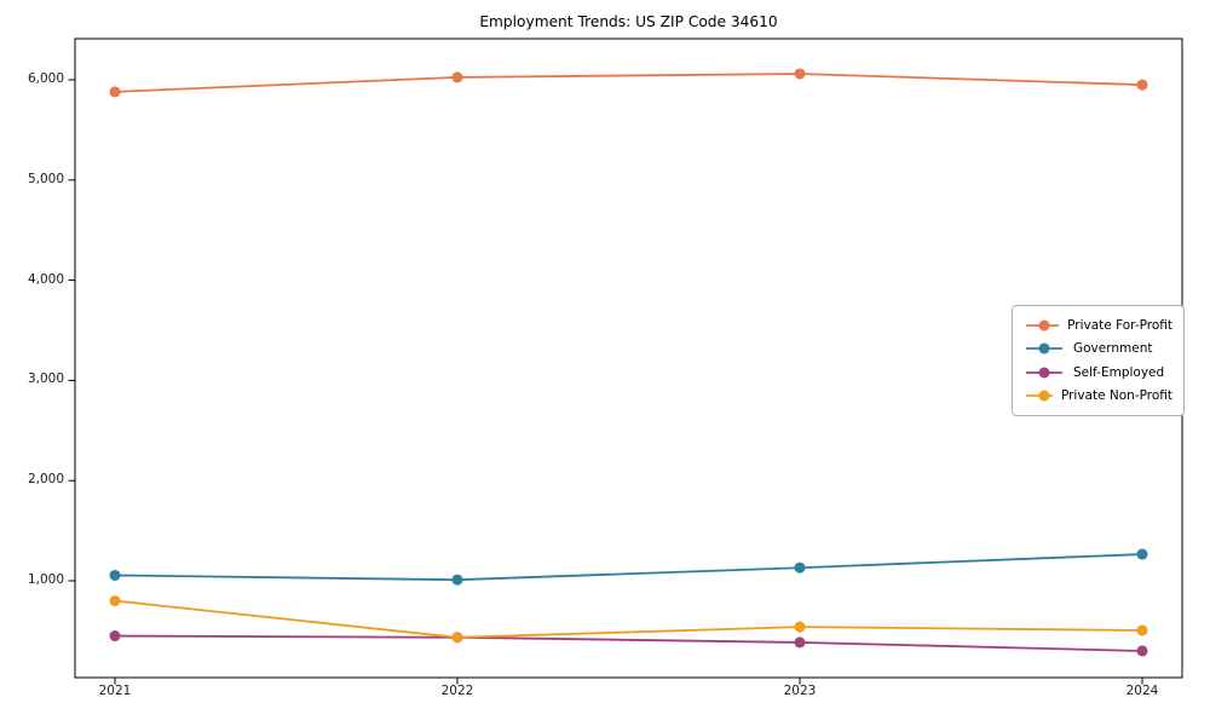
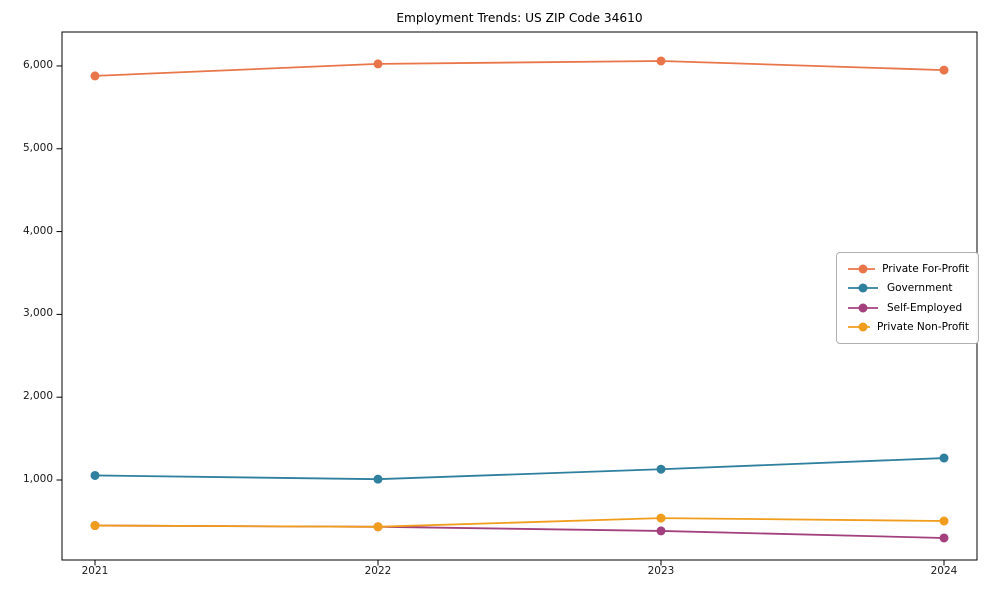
Private Non-Profit/2021: 800 -> 400
